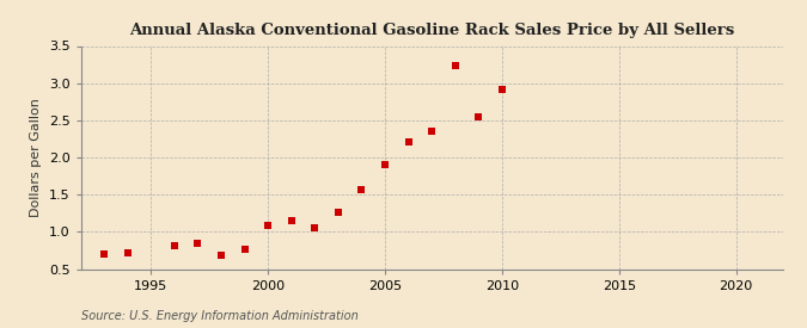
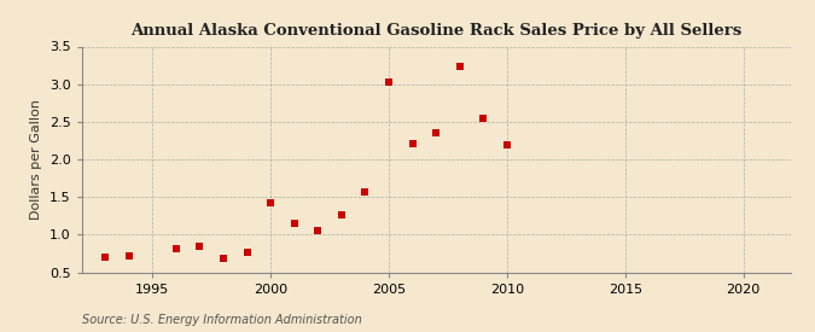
2000: 1.08 -> 1.42
2005: 1.91 -> 3.02
2010: 2.91 -> 2.20
